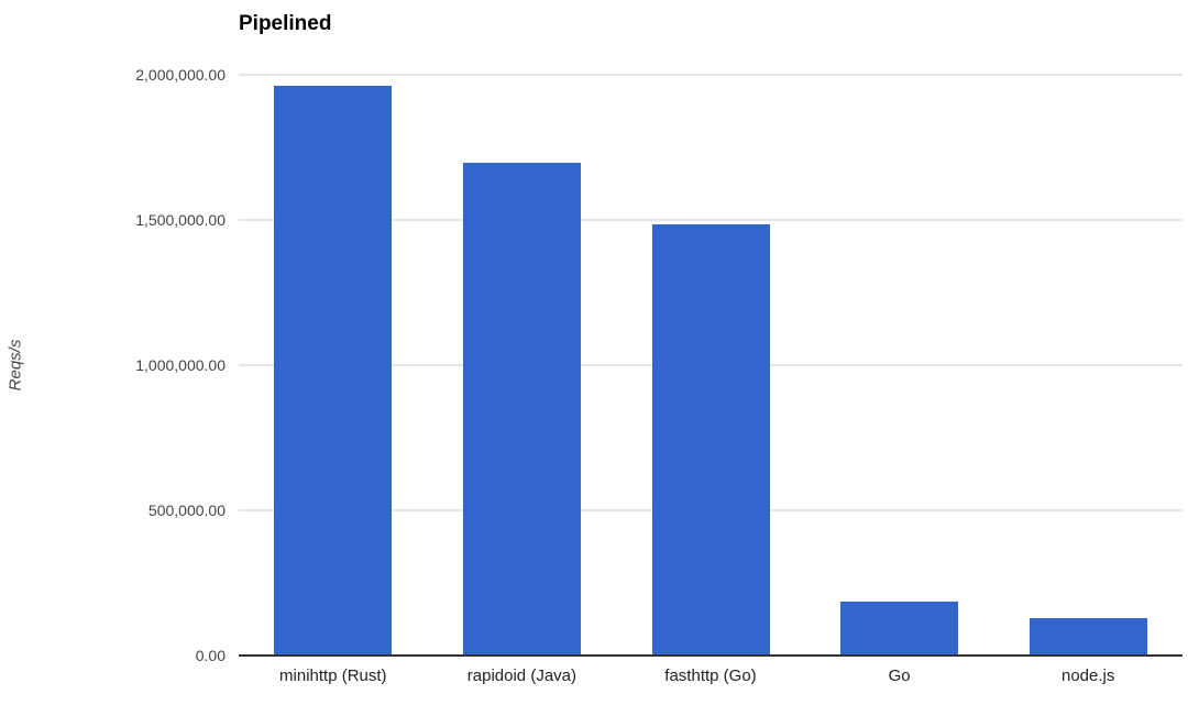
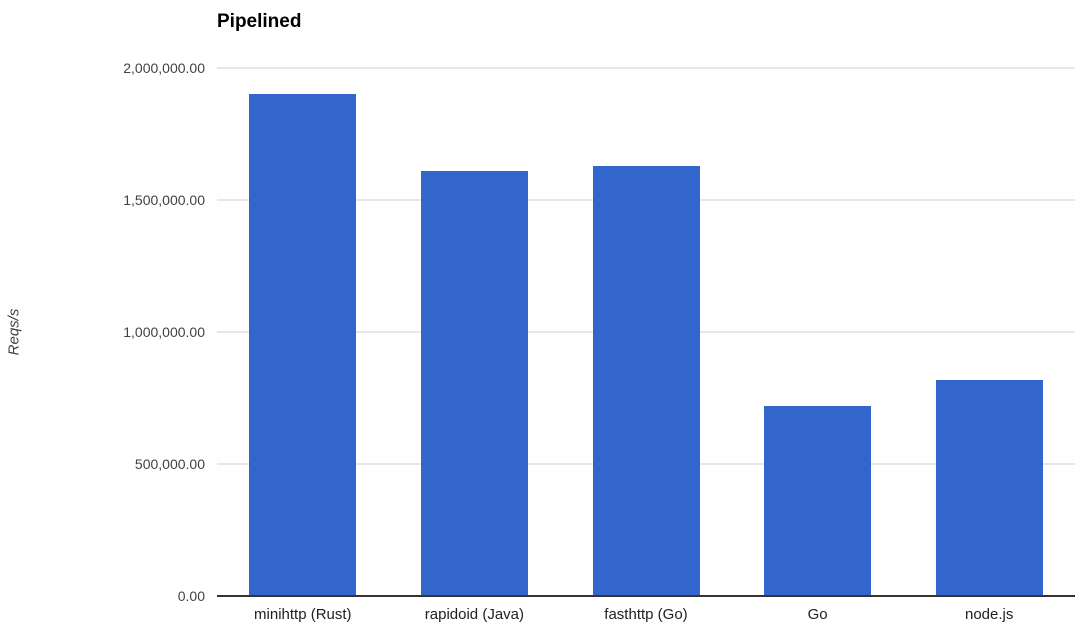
minihttp (Rust): 1960000 -> 1900000
rapidoid (Java): 1700000 -> 1610000
fasthttp (Go): 1480000 -> 1630000
Go: 190000 -> 720000
node.js: 130000 -> 820000
